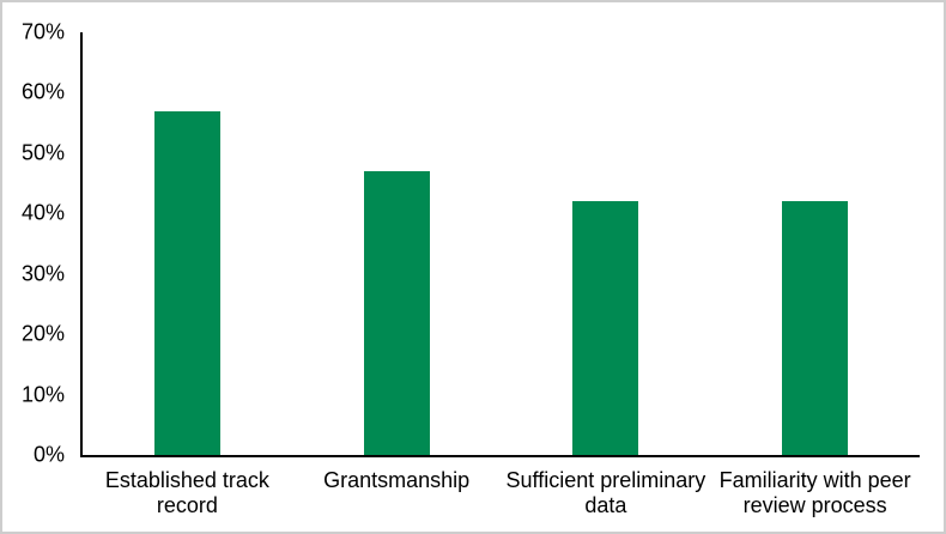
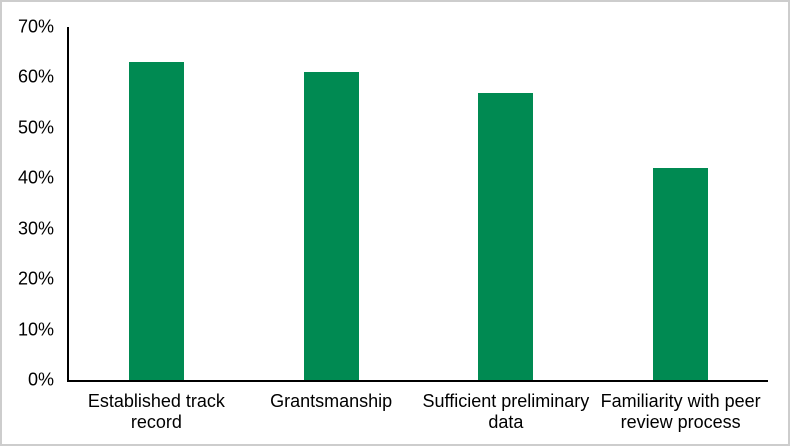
Established track record: 57% -> 63%
Grantsmanship: 47% -> 61%
Sufficient preliminary data: 42% -> 57%
